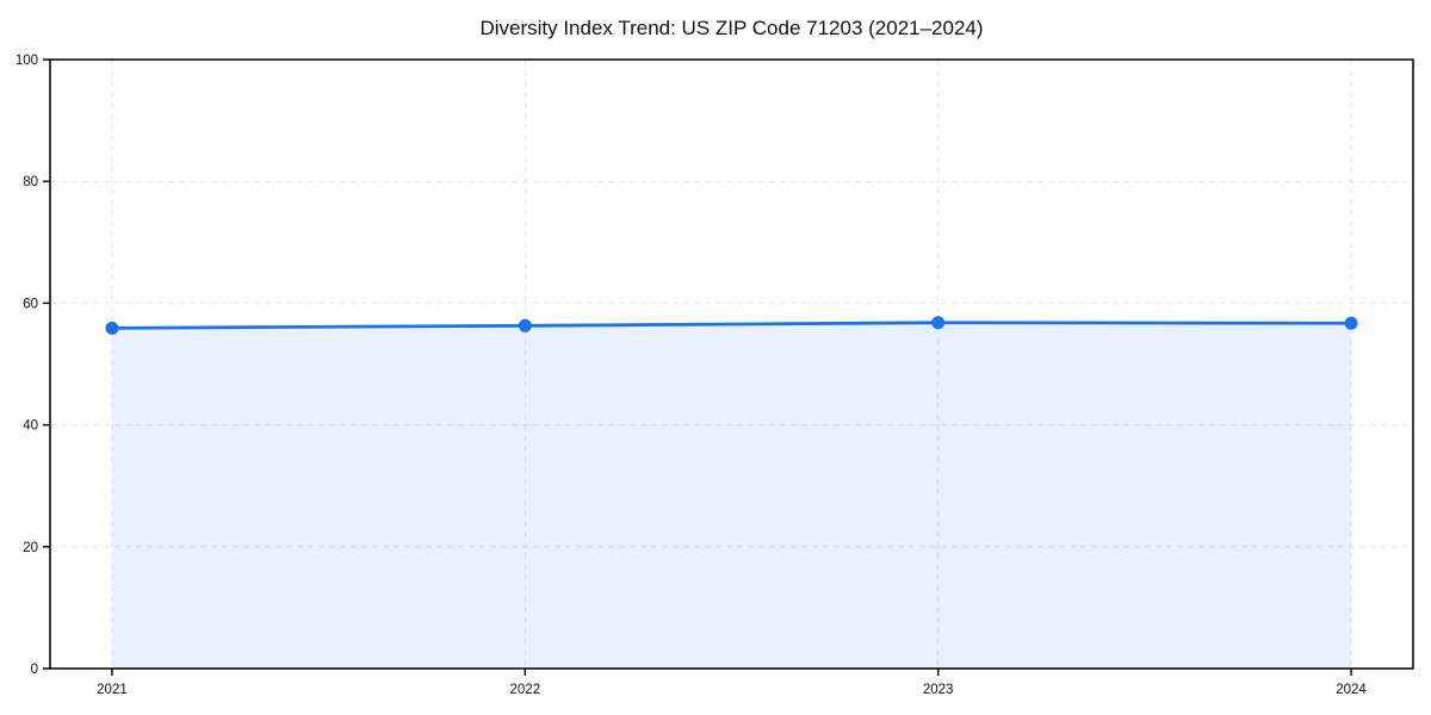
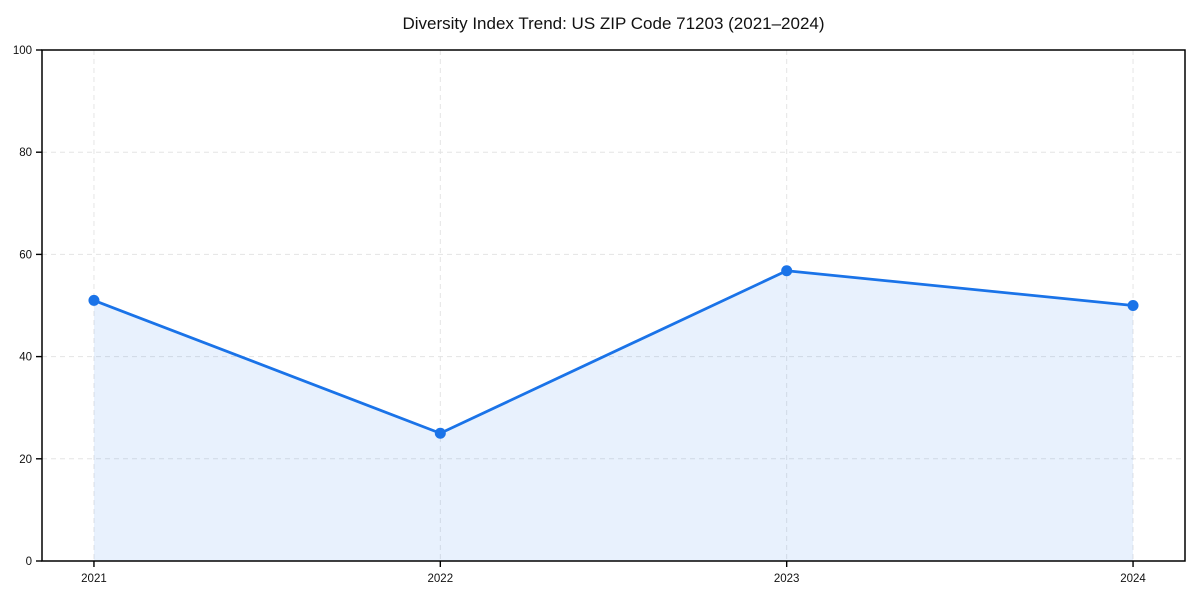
2021: 56 -> 51
2022: 56 -> 25
2024: 57 -> 50
